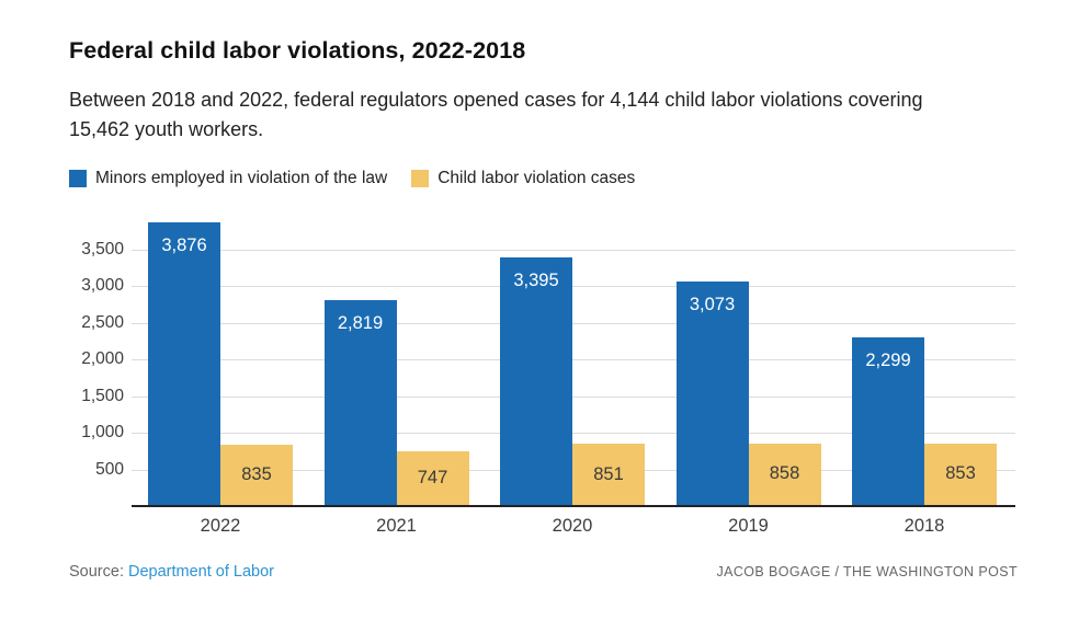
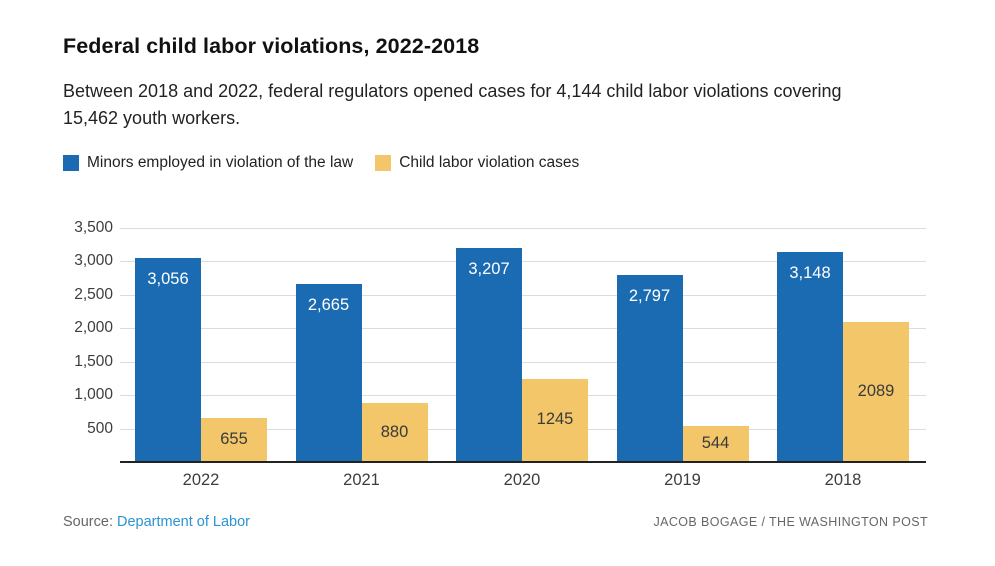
Minors employed in violation of the law/2022: 3,876 -> 3,056
Child labor violation cases/2022: 835 -> 655
Minors employed in violation of the law/2021: 2,819 -> 2,665
Child labor violation cases/2021: 747 -> 880
Minors employed in violation of the law/2020: 3,395 -> 3,207
Child labor violation cases/2020: 851 -> 1245
Minors employed in violation of the law/2019: 3,073 -> 2,797
Child labor violation cases/2019: 858 -> 544
Minors employed in violation of the law/2018: 2,299 -> 3,148
Child labor violation cases/2018: 853 -> 2089
